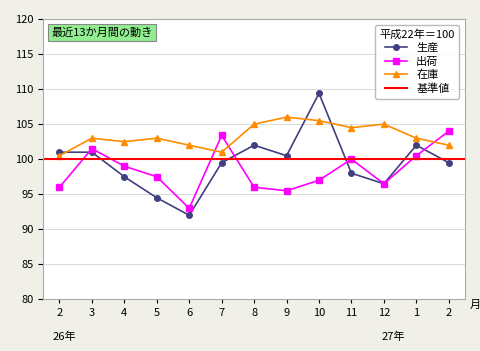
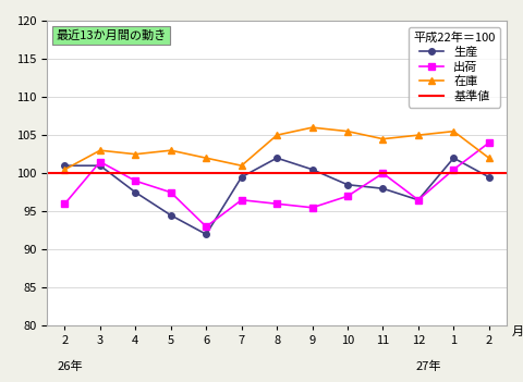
出荷/7: 103.4 -> 96.5
生産/10: 109.4 -> 98.5
在庫/1: 103.0 -> 105.5
